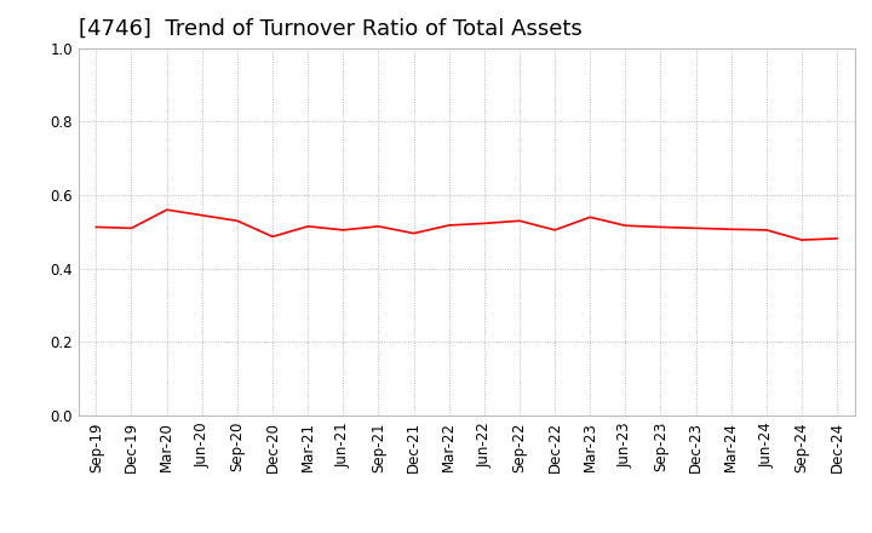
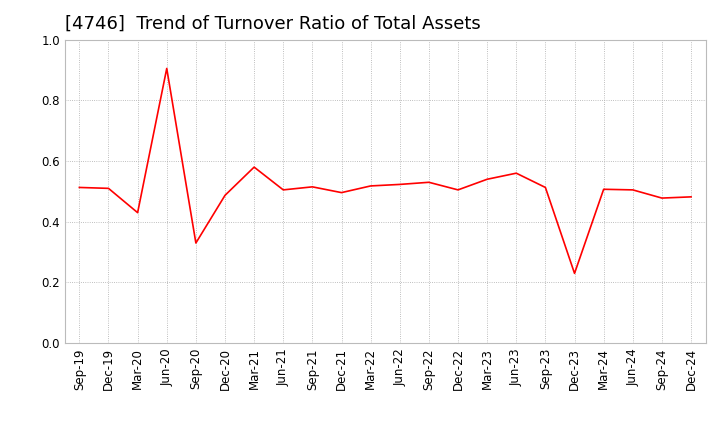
Mar-20: 0.560 -> 0.430
Jun-20: 0.545 -> 0.905
Sep-20: 0.530 -> 0.330
Mar-21: 0.515 -> 0.580
Jun-23: 0.517 -> 0.560
Dec-23: 0.510 -> 0.230
